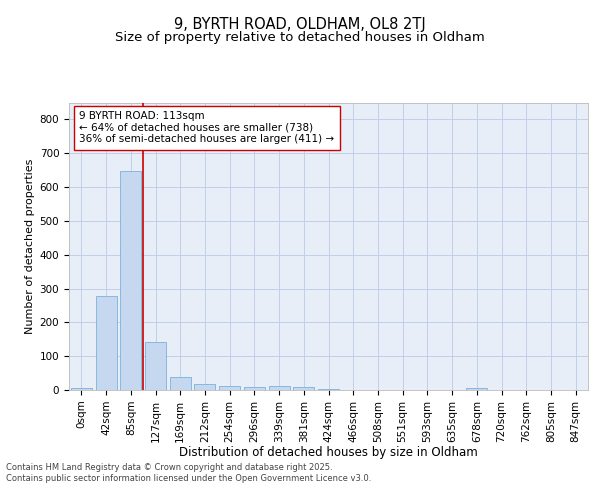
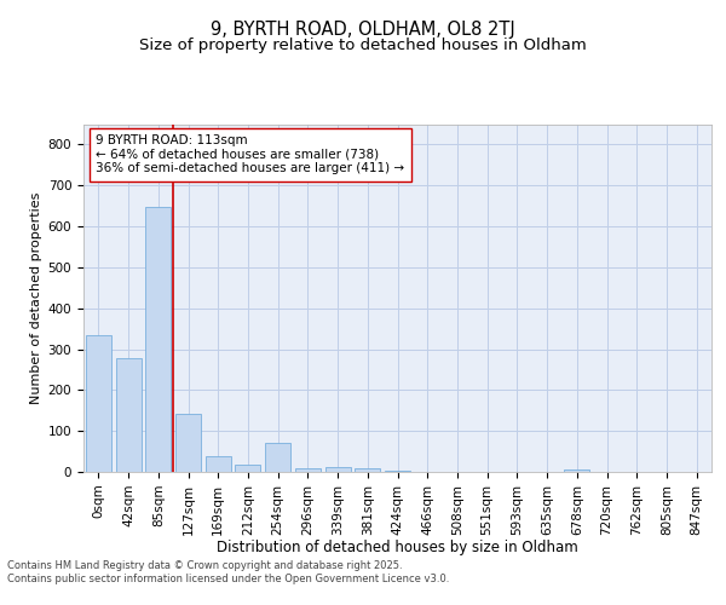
0sqm: 7 -> 335
254sqm: 12 -> 70
